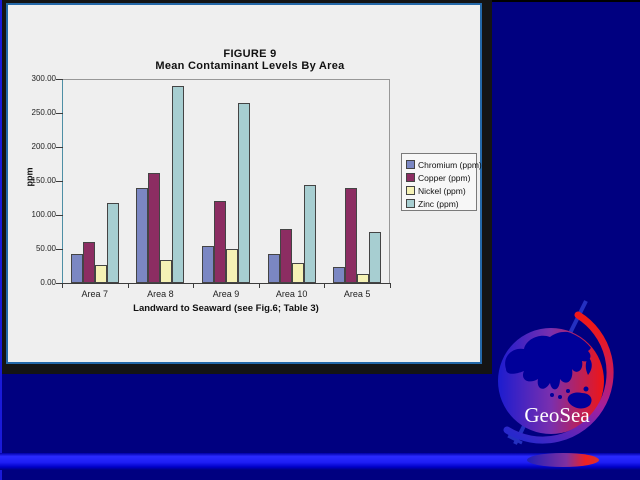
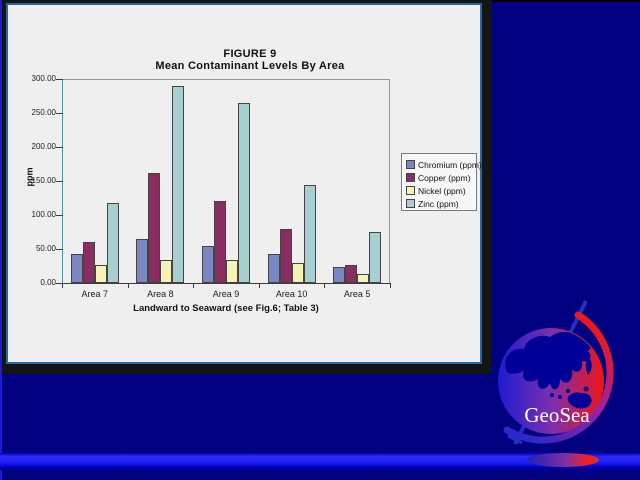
Chromium (ppm)/Area 8: 140 -> 60
Nickel (ppm)/Area 9: 50 -> 30
Copper (ppm)/Area 5: 140 -> 30
